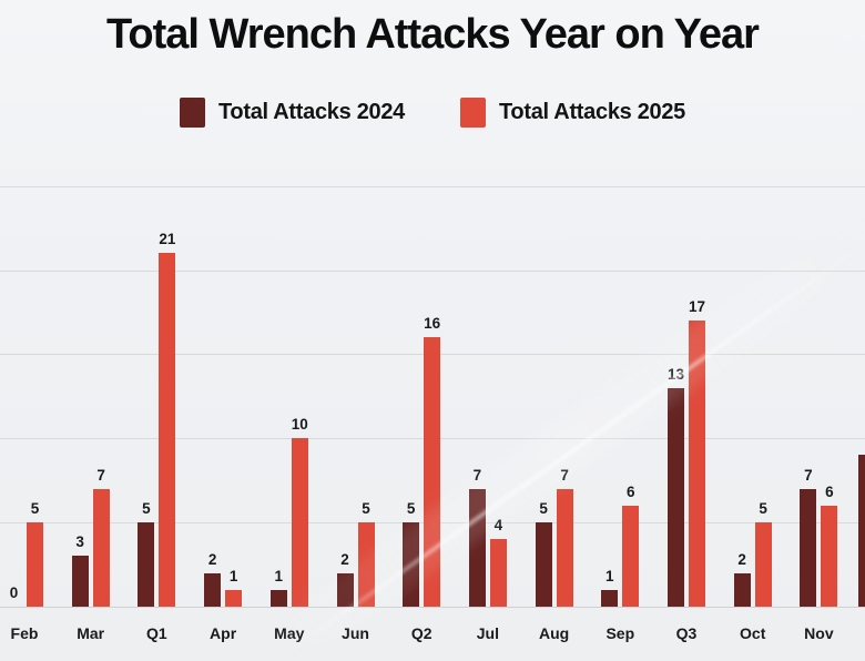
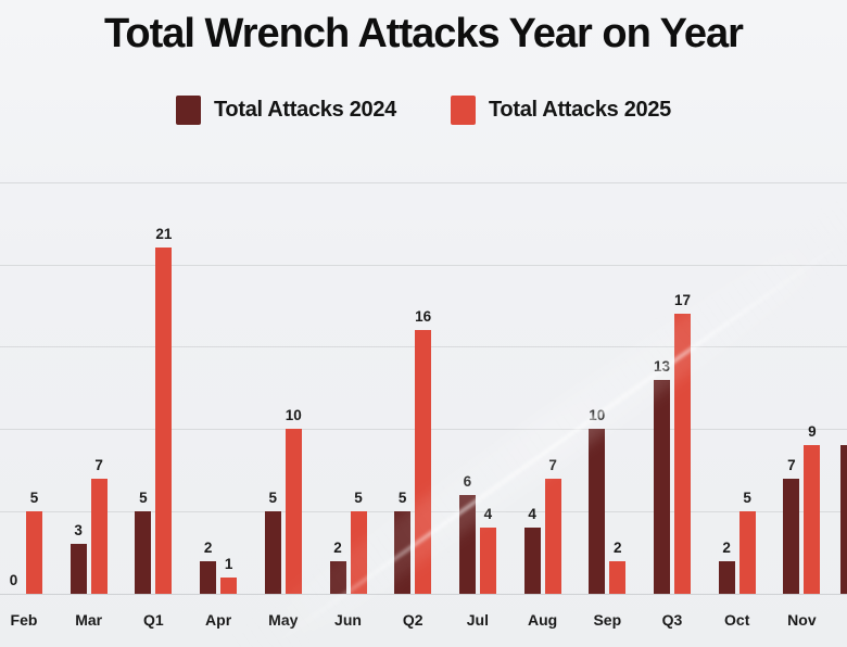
Total Attacks 2024/May: 1 -> 5
Total Attacks 2024/Jul: 7 -> 6
Total Attacks 2024/Aug: 5 -> 4
Total Attacks 2024/Sep: 1 -> 10
Total Attacks 2025/Sep: 6 -> 2
Total Attacks 2025/Nov: 6 -> 9
